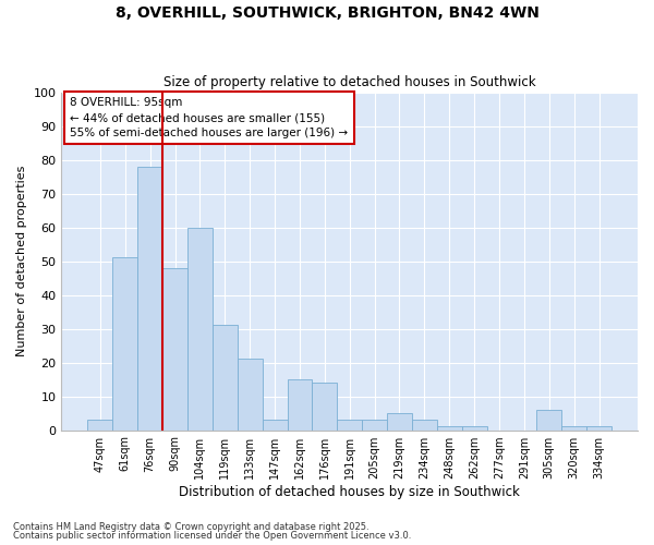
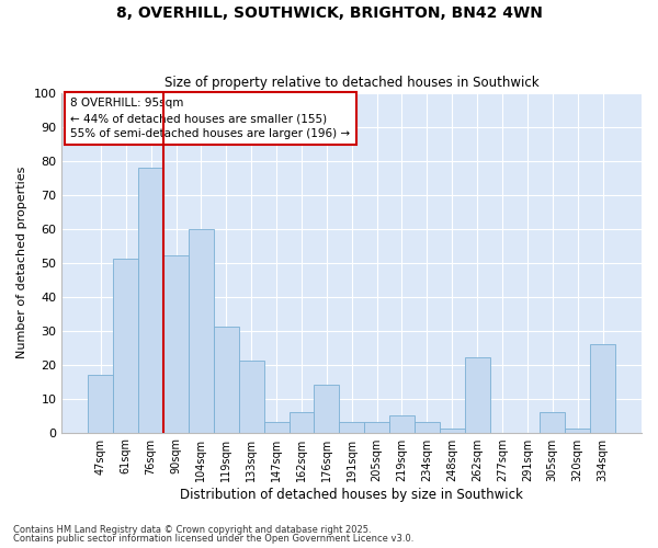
47sqm: 3 -> 17
90sqm: 48 -> 52
162sqm: 15 -> 6
262sqm: 1 -> 22
334sqm: 1 -> 26
